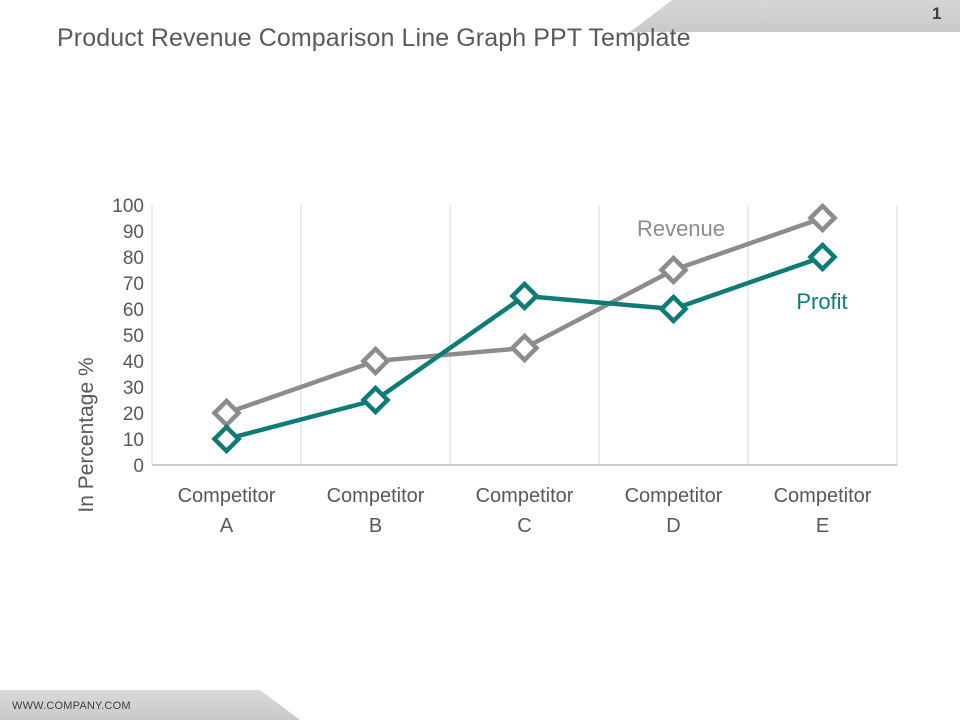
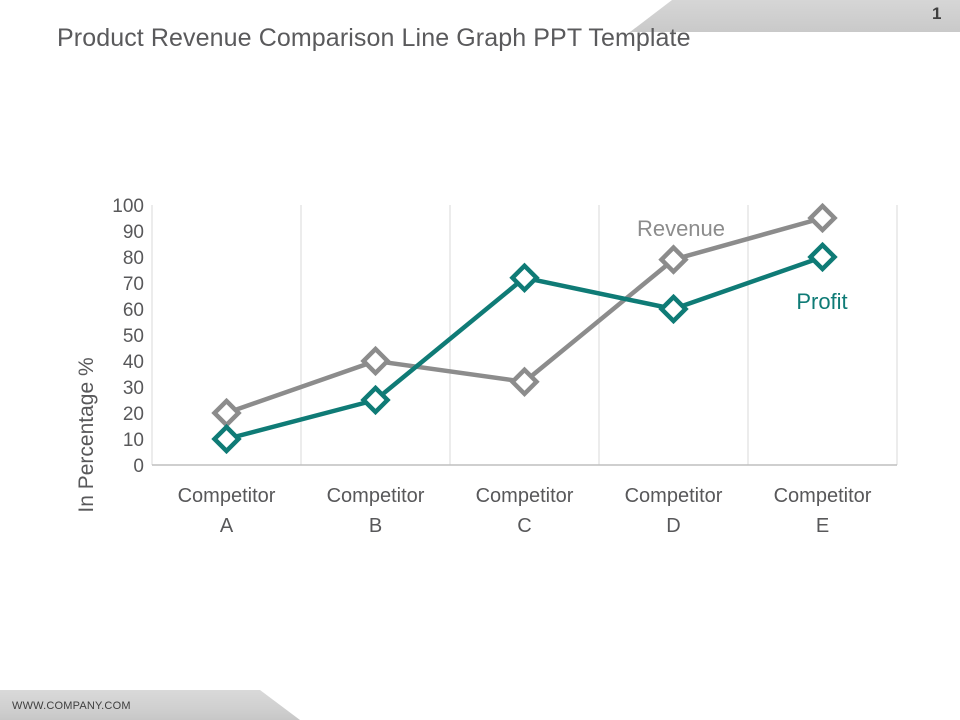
Revenue/Competitor C: 45 -> 32
Profit/Competitor C: 65 -> 72
Revenue/Competitor D: 75 -> 79
